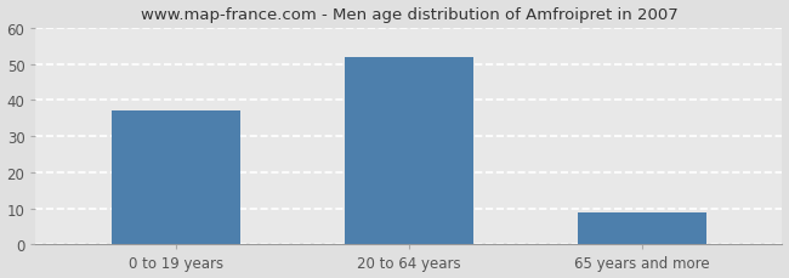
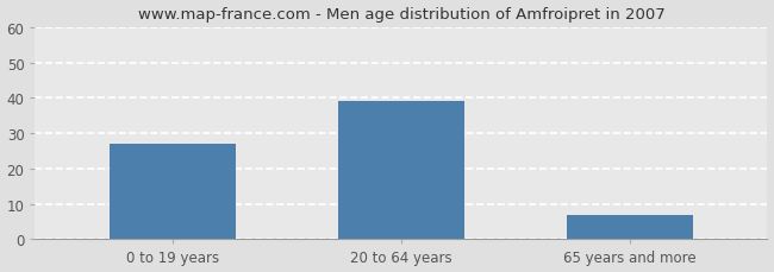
0 to 19 years: 37 -> 27
20 to 64 years: 52 -> 39
65 years and more: 9 -> 7
